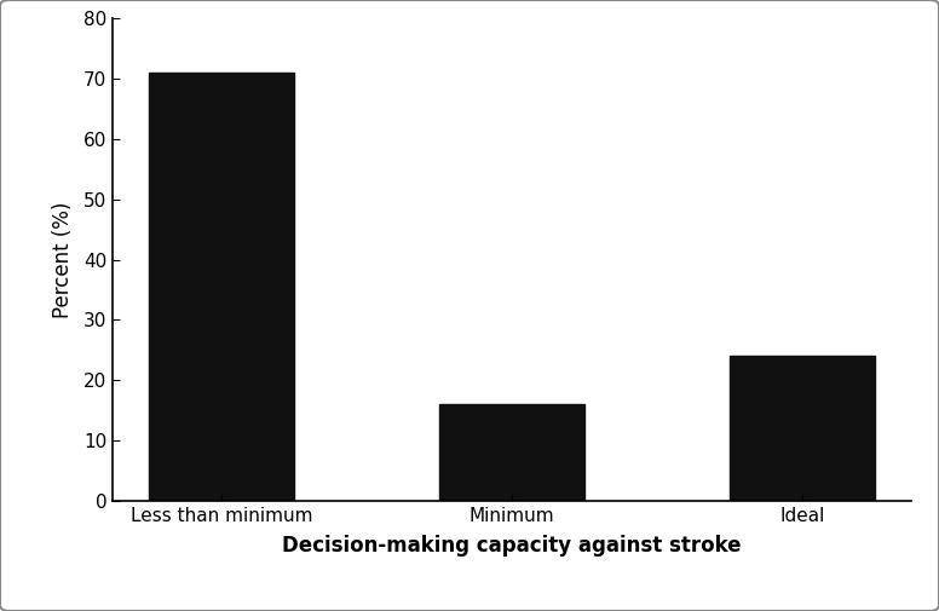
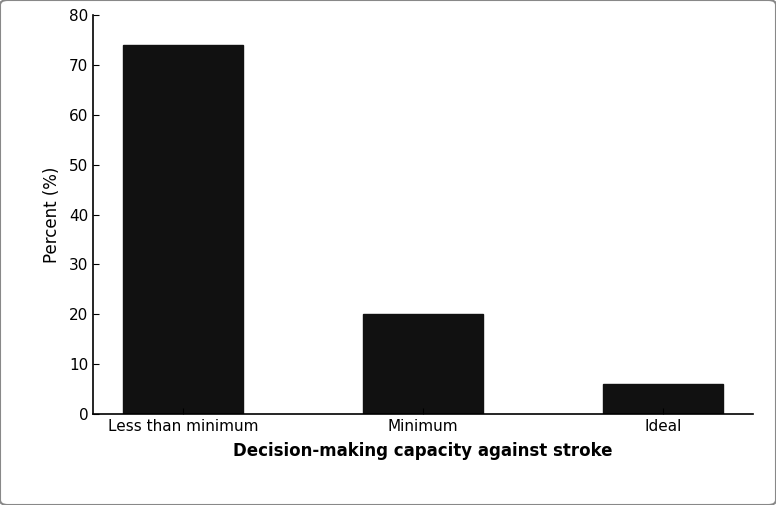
Less than minimum: 71 -> 74
Minimum: 16 -> 20
Ideal: 24 -> 6
